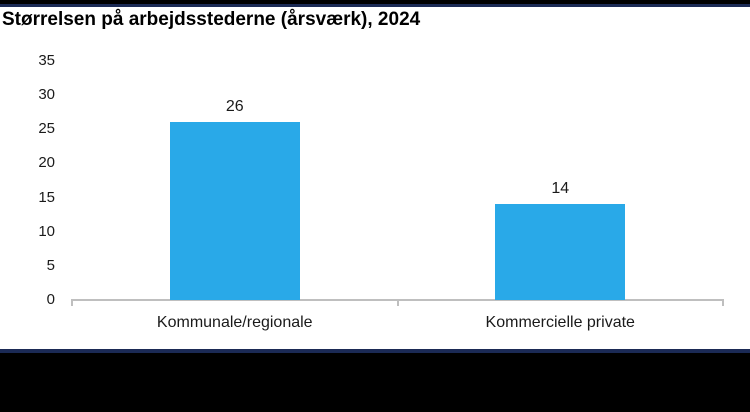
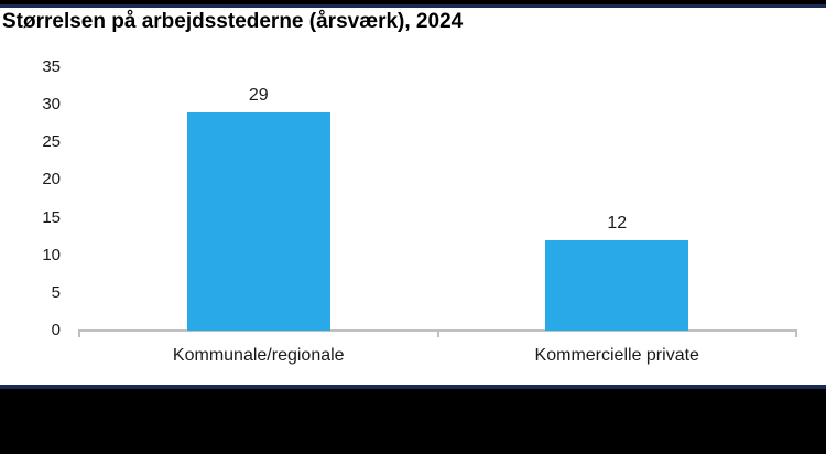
Kommunale/regionale: 26 -> 29
Kommercielle private: 14 -> 12
